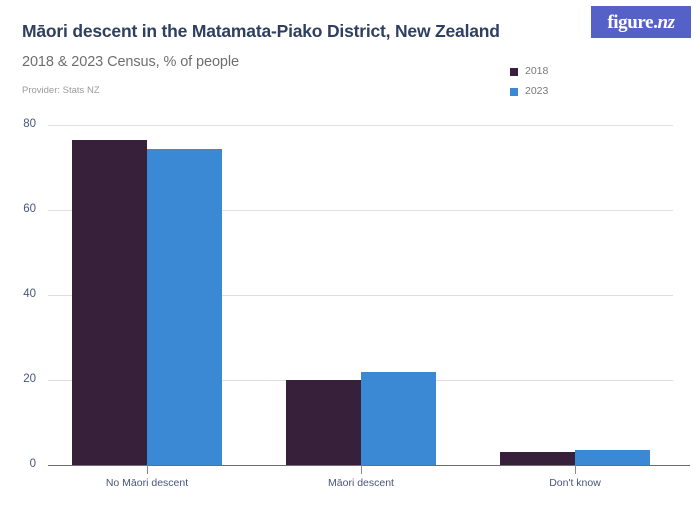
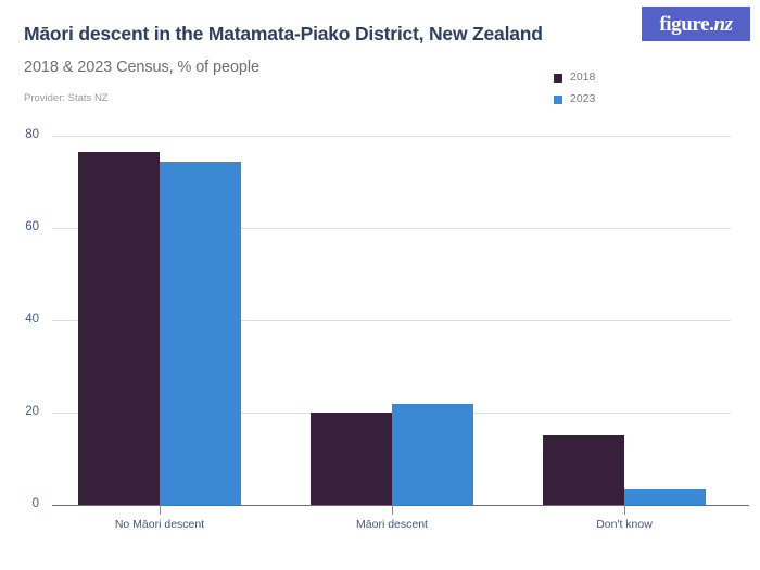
2018/Don't know: 3 -> 15
